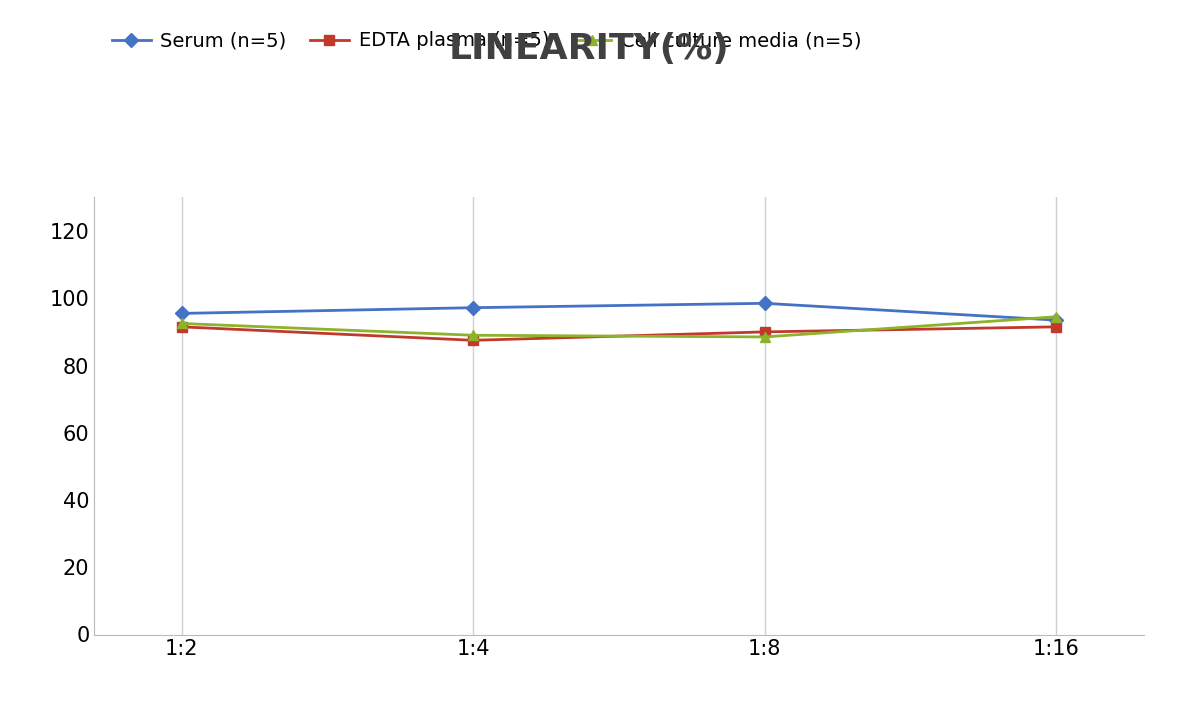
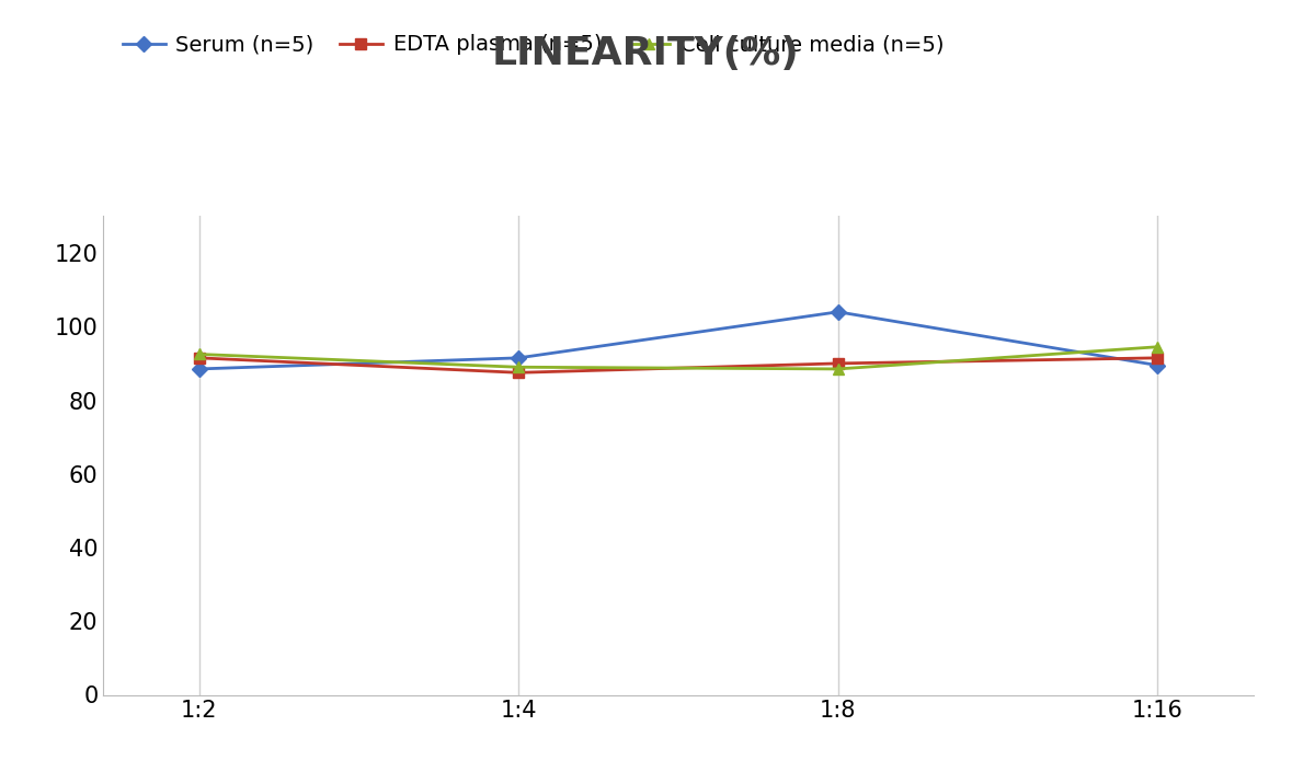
Serum (n=5)/1:2: 95.5 -> 88.5
Serum (n=5)/1:4: 97.2 -> 91.5
Serum (n=5)/1:8: 98.5 -> 104.0
Serum (n=5)/1:16: 93.5 -> 89.5
